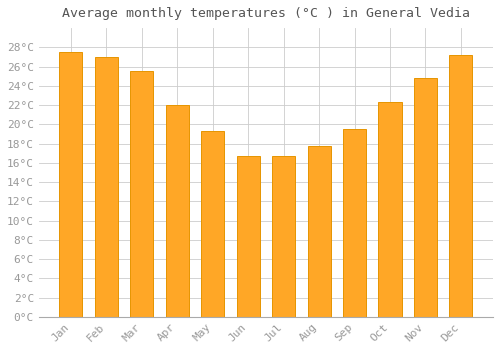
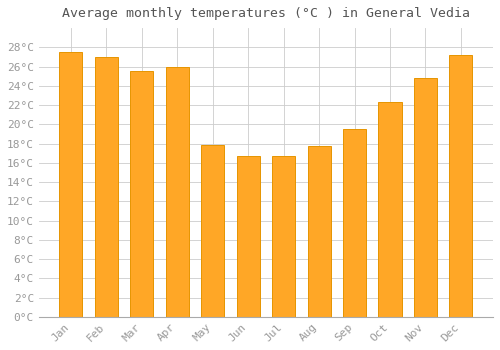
Apr: 22.0°C -> 26.0°C
May: 19.3°C -> 17.8°C
